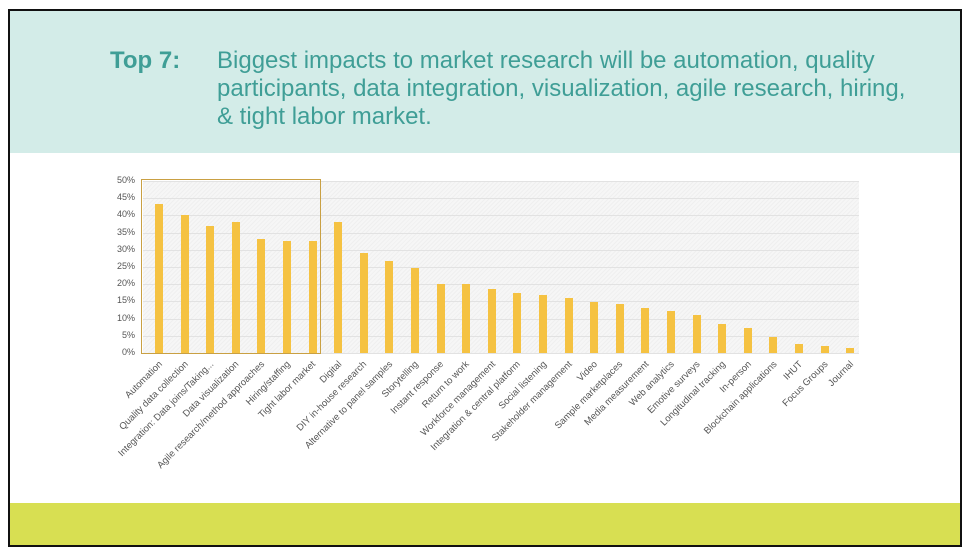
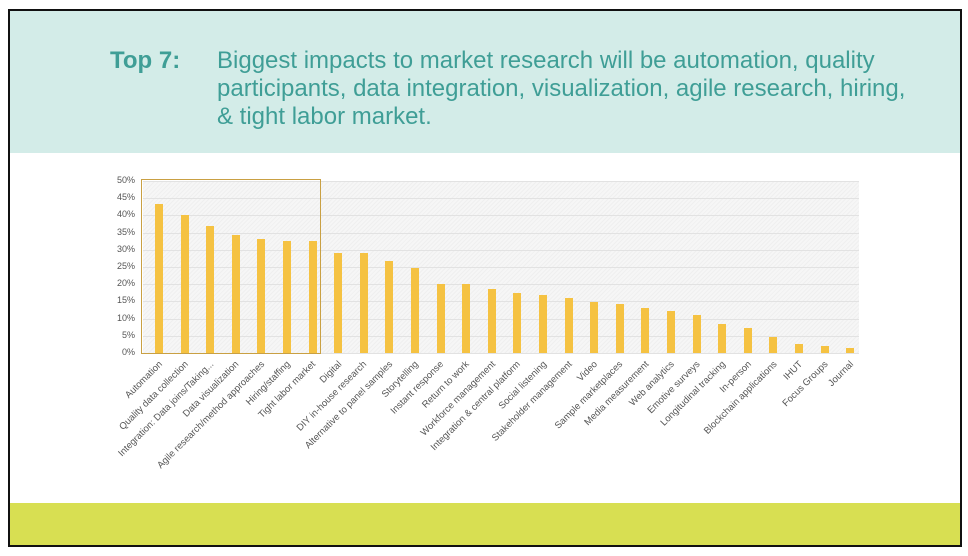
Data visualization: 38% -> 34%
Digital: 38% -> 29%
